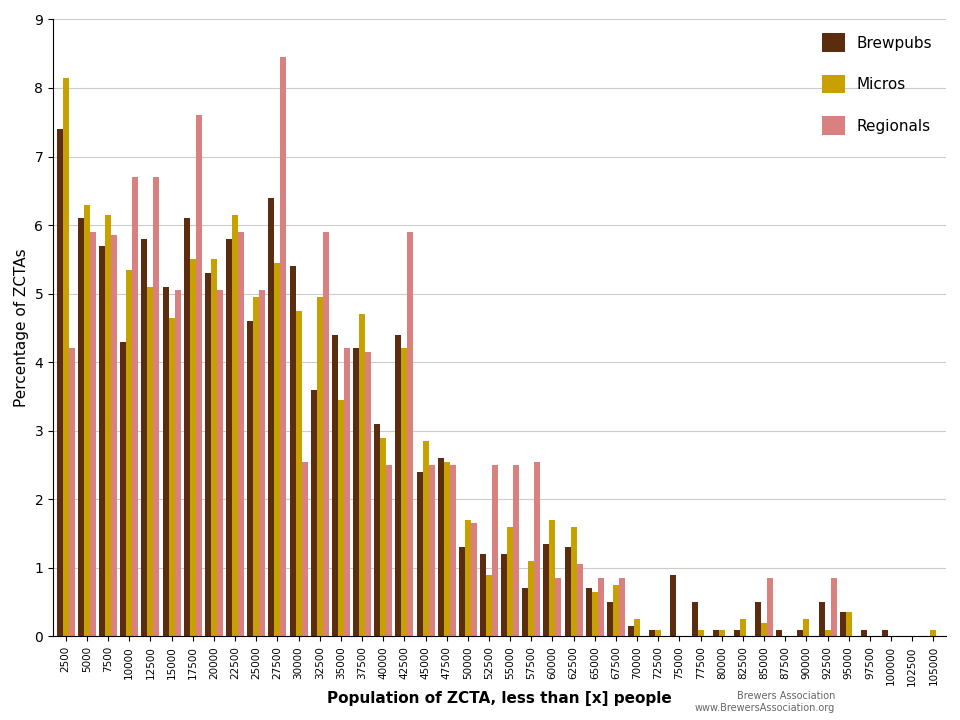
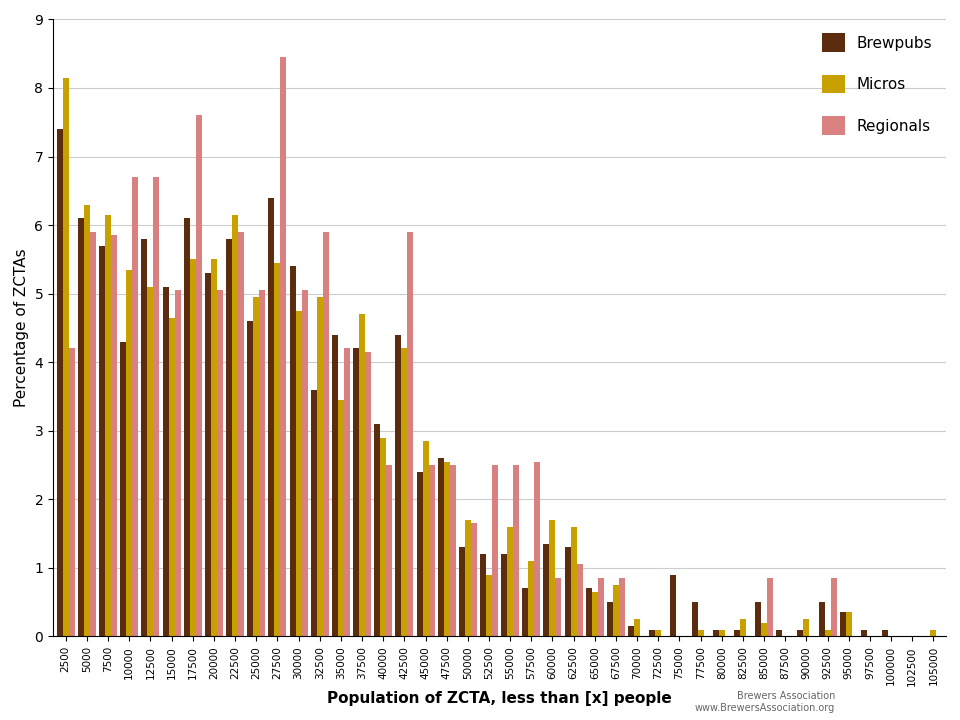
Regionals/30000: 2.54 -> 5.05
